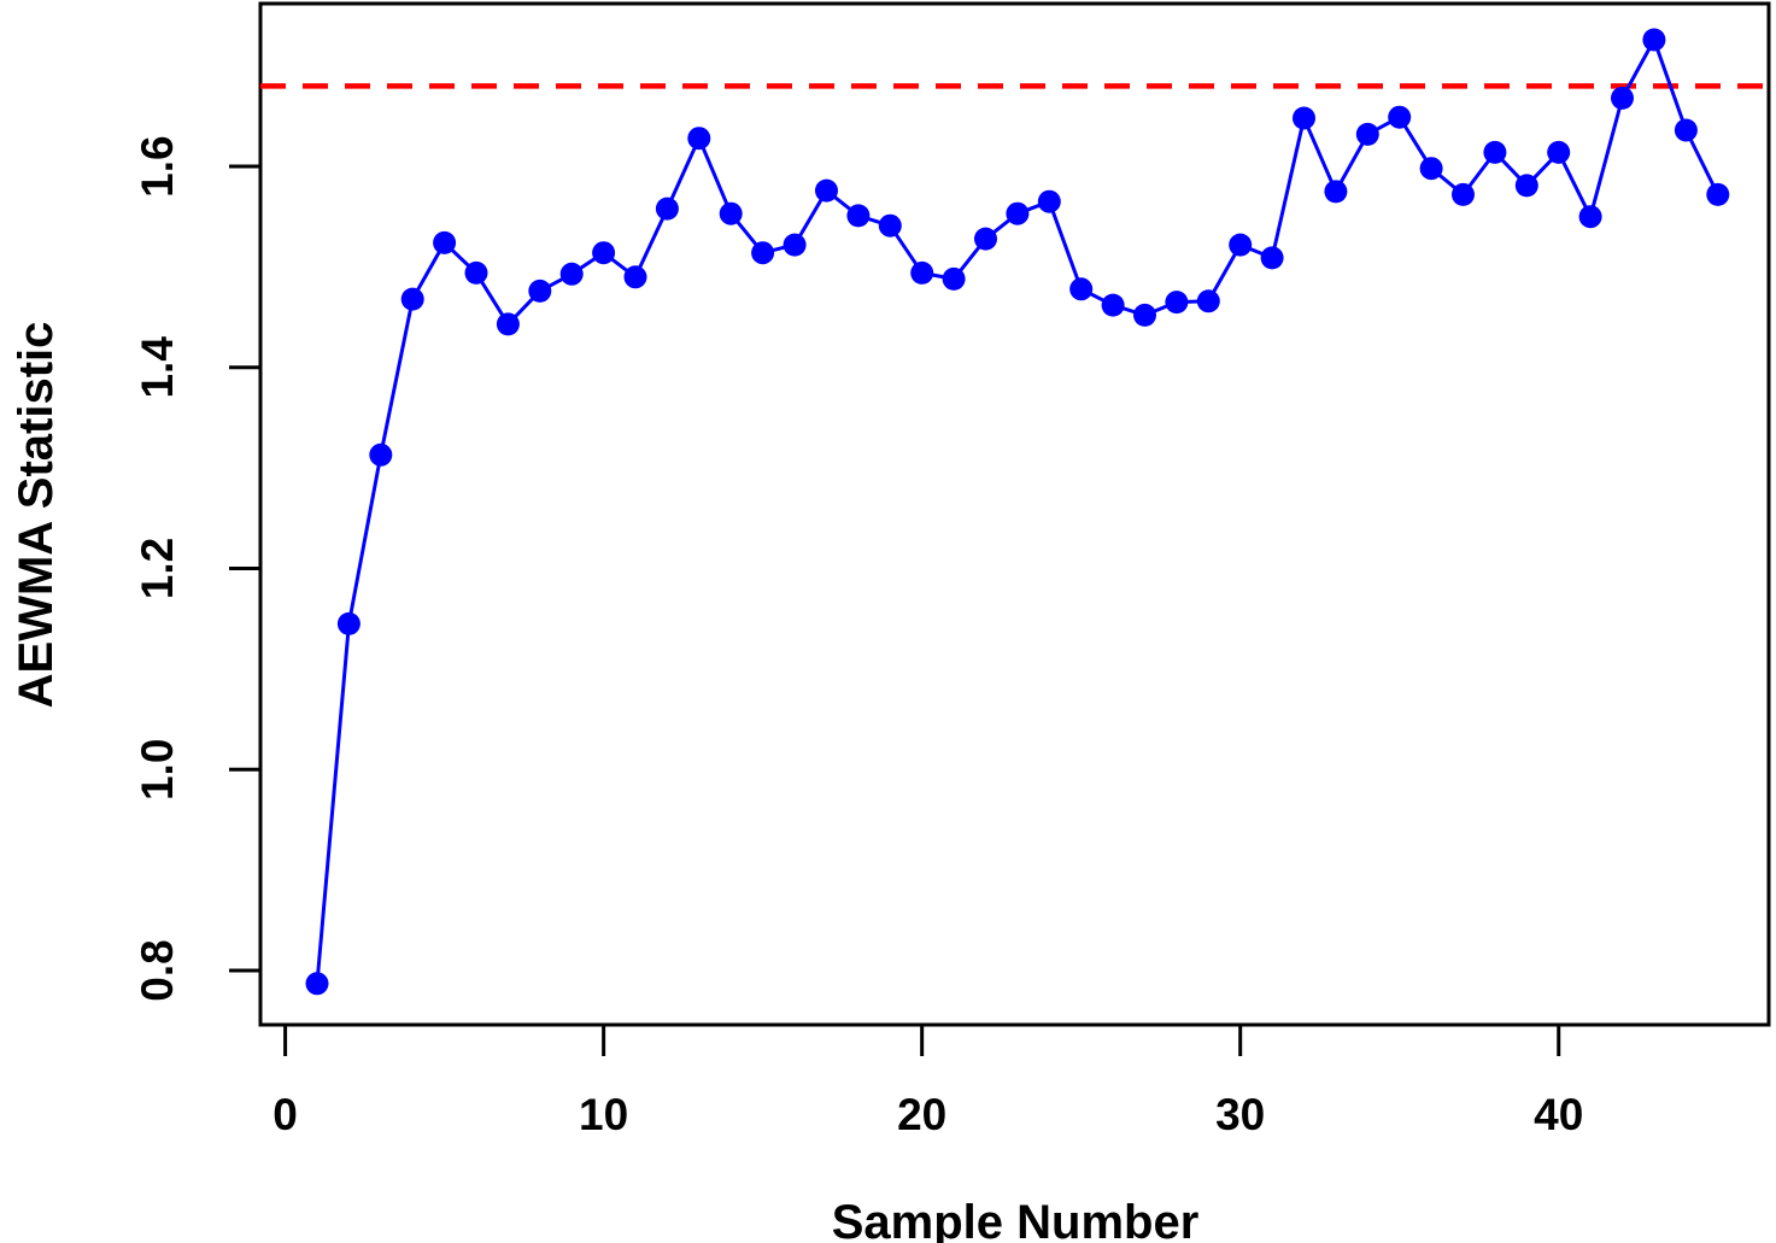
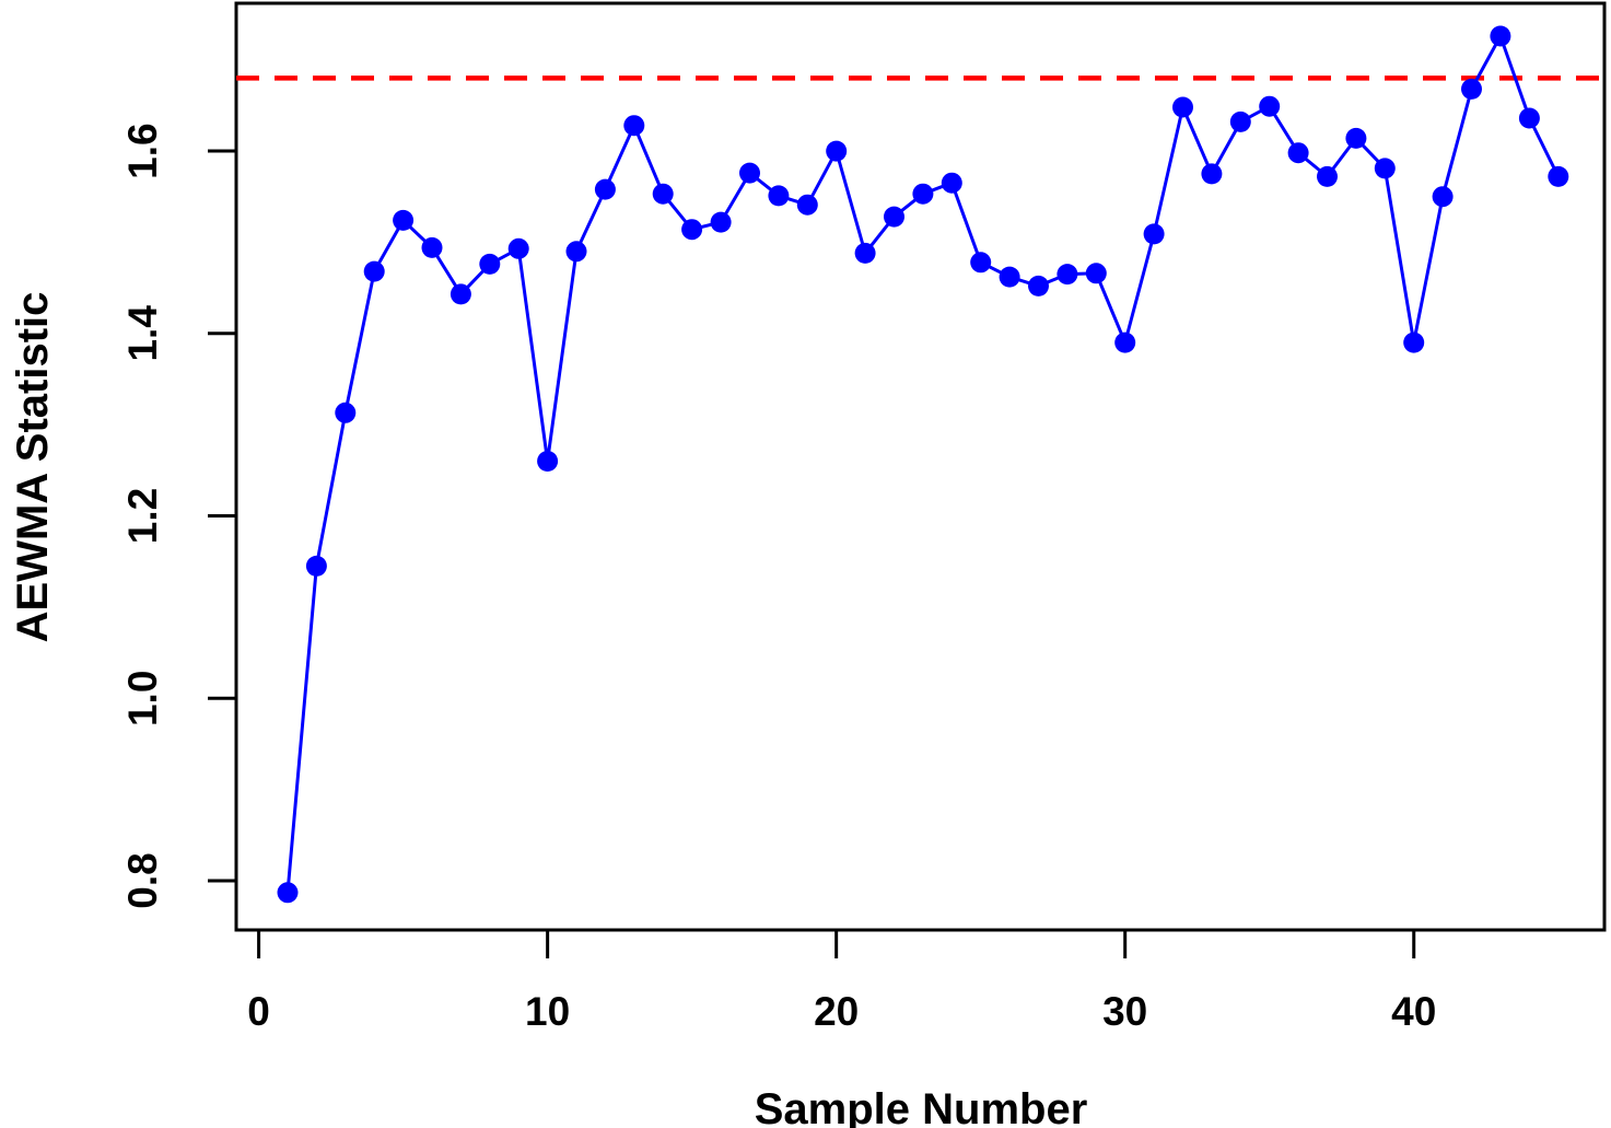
10: 1.51 -> 1.26
20: 1.49 -> 1.60
30: 1.52 -> 1.39
40: 1.61 -> 1.39
